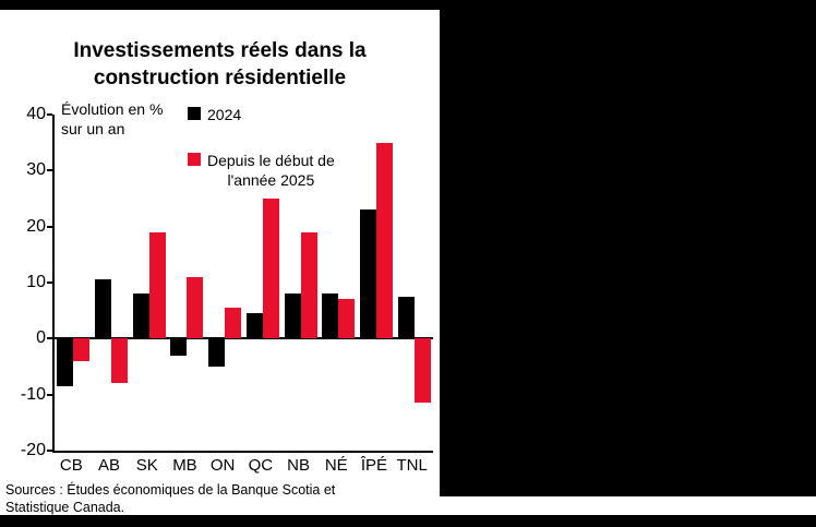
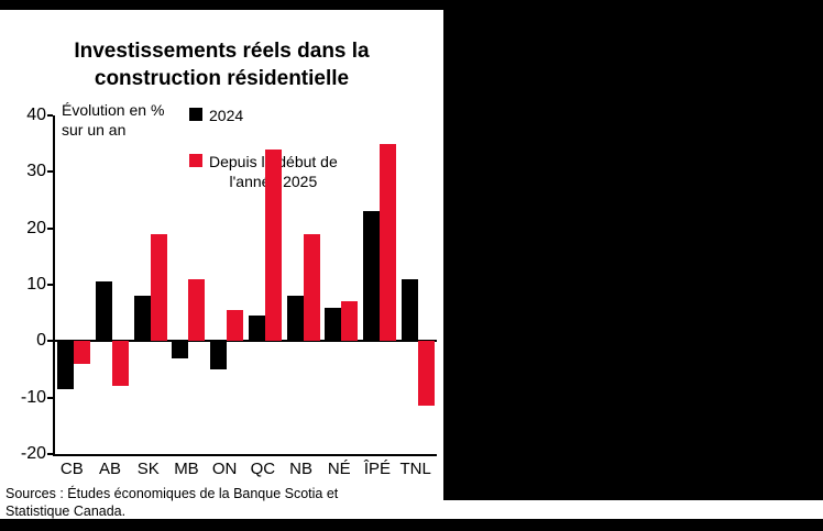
Depuis le début de l'année 2025/QC: 25 -> 34
2024/NÉ: 8 -> 6
2024/TNL: 8 -> 11
